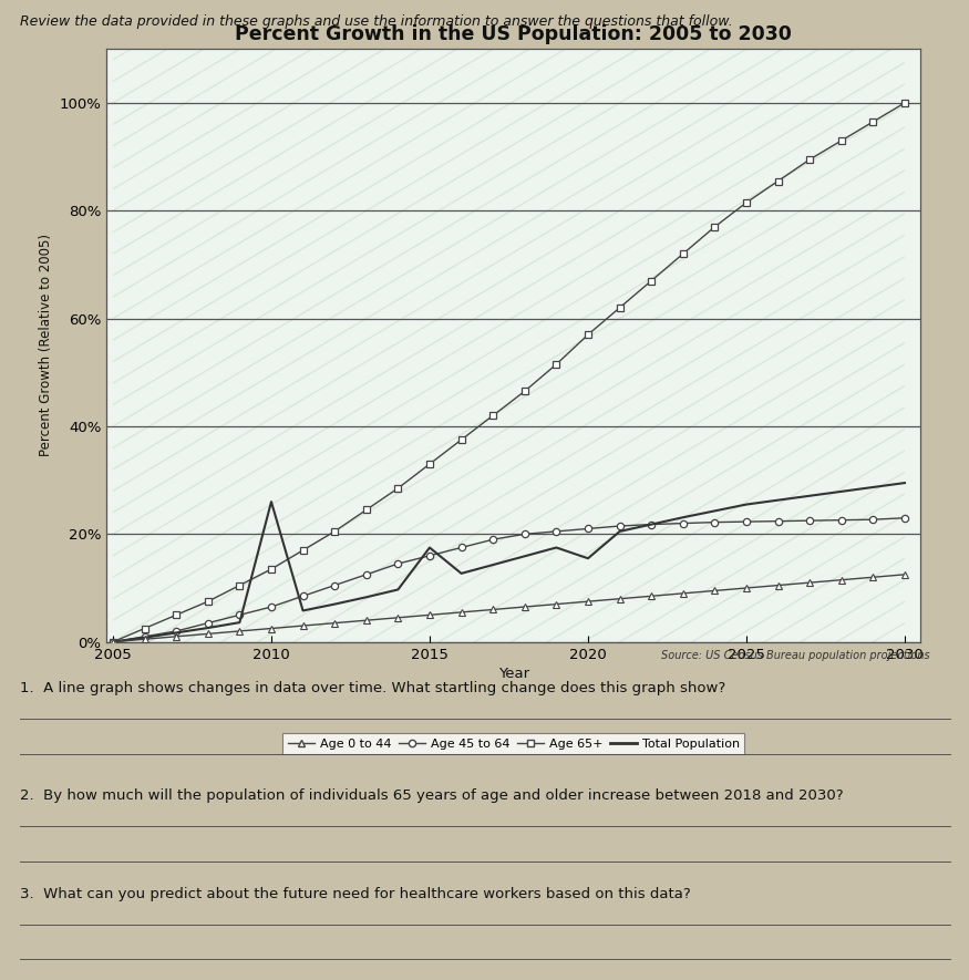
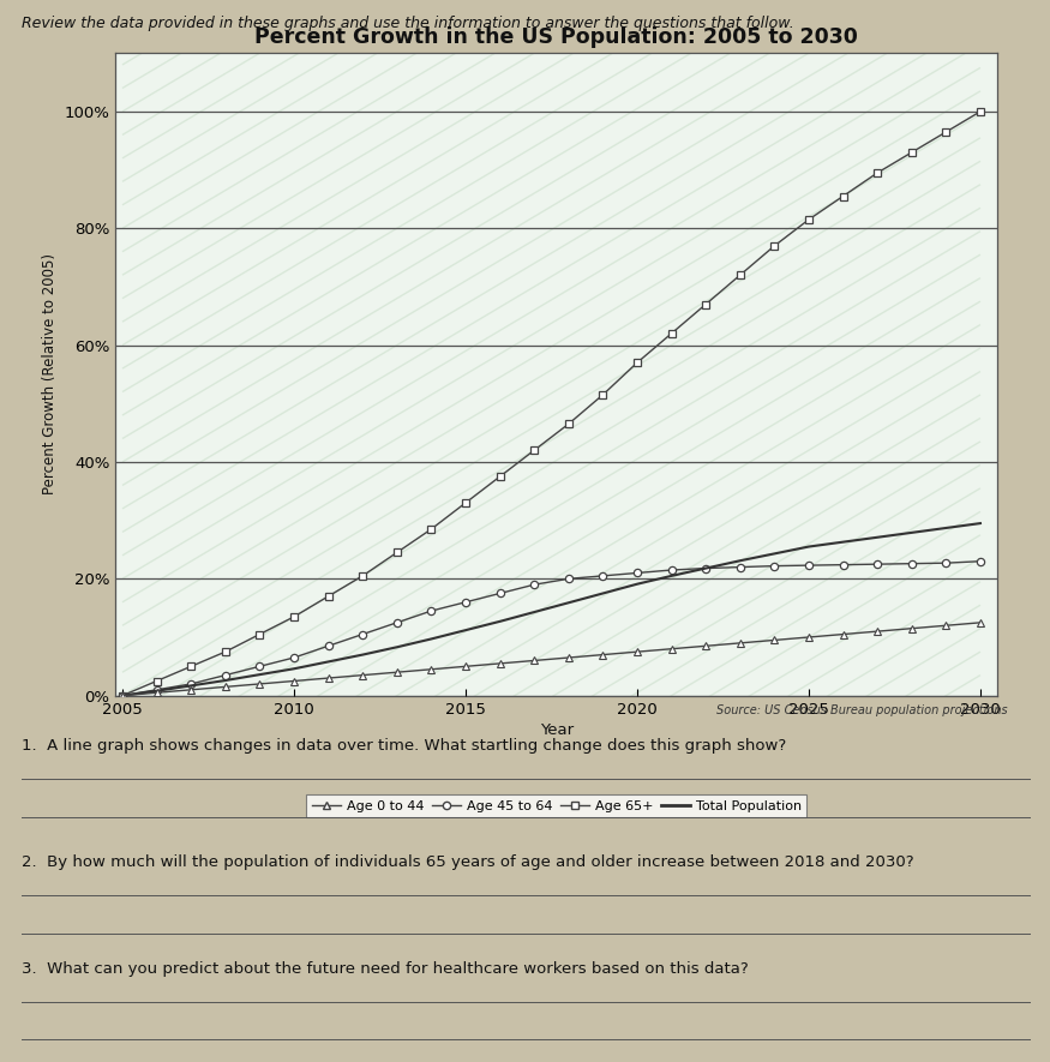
Total Population/2010: 26.0% -> 4.6%
Total Population/2015: 17.5% -> 11.2%
Total Population/2020: 15.5% -> 19.1%
